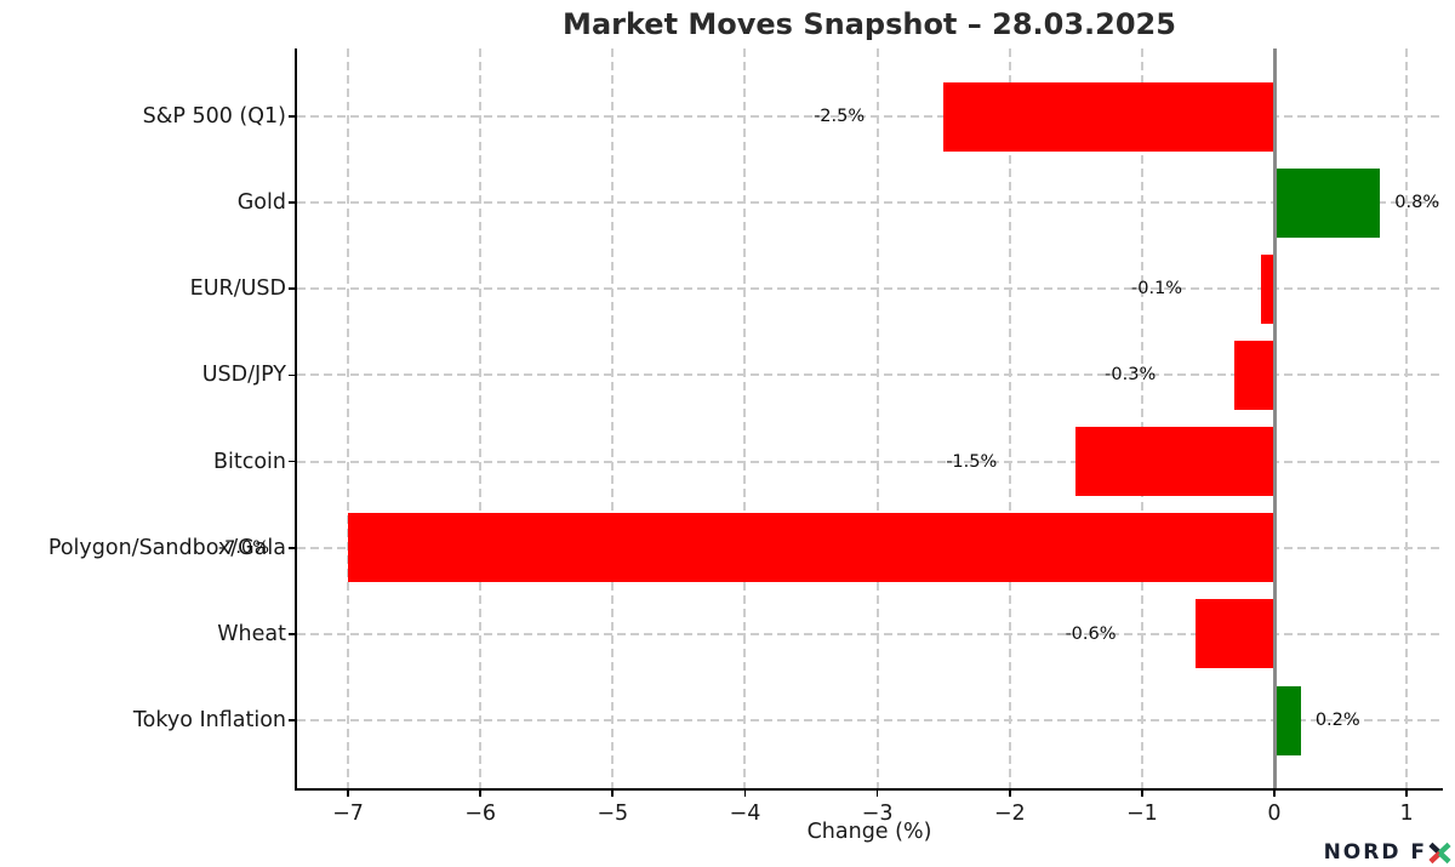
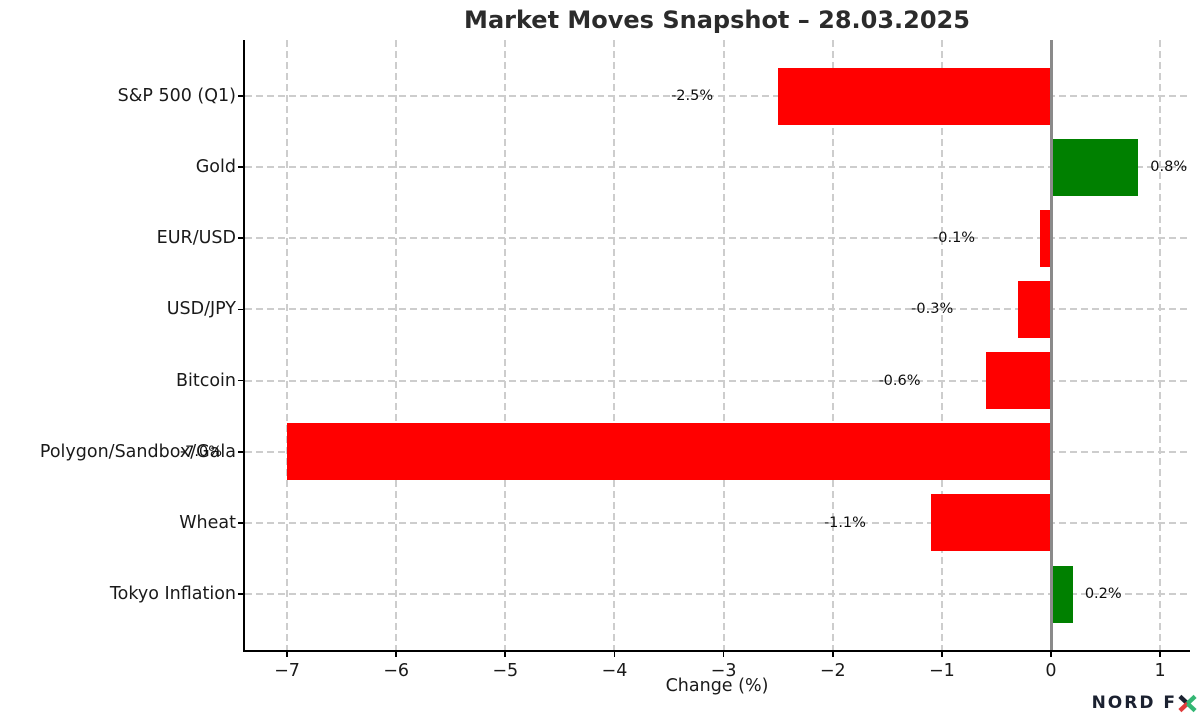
Bitcoin: -1.5% -> -0.6%
Wheat: -0.6% -> -1.1%
